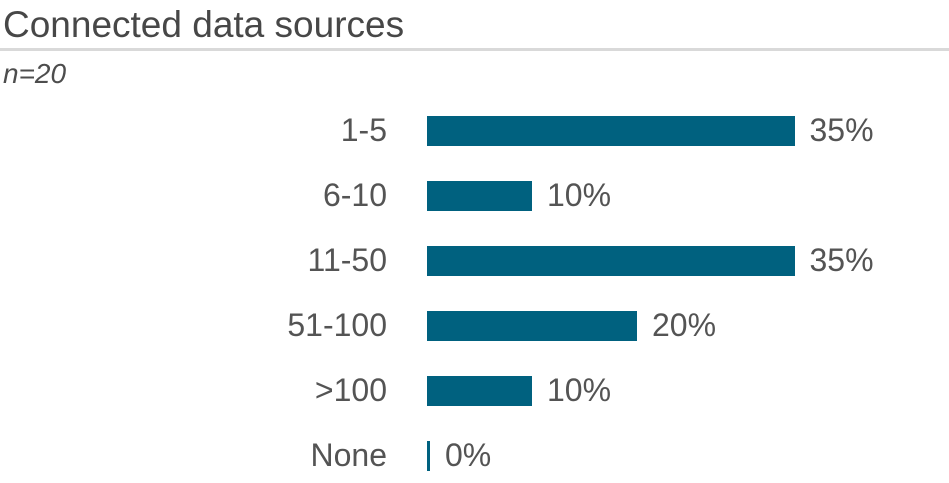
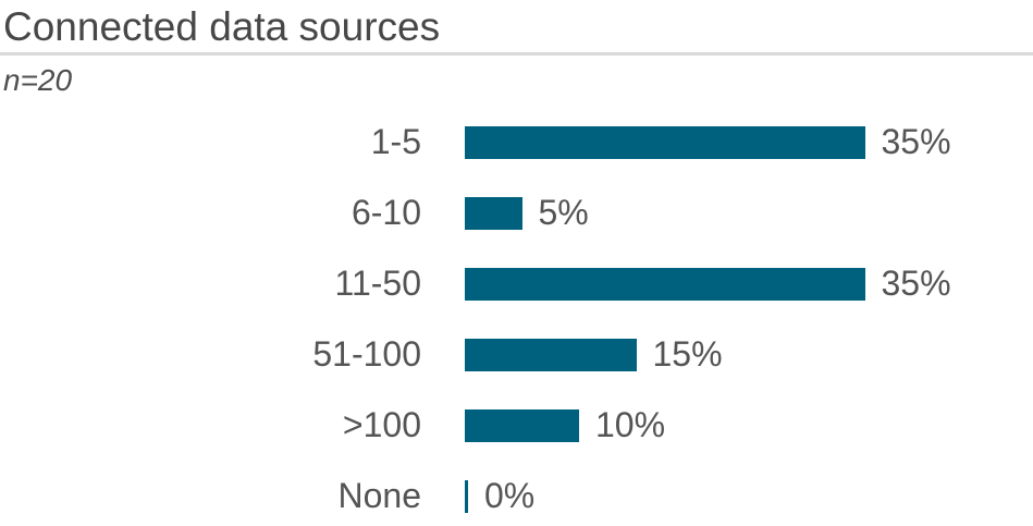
6-10: 10% -> 5%
51-100: 20% -> 15%
